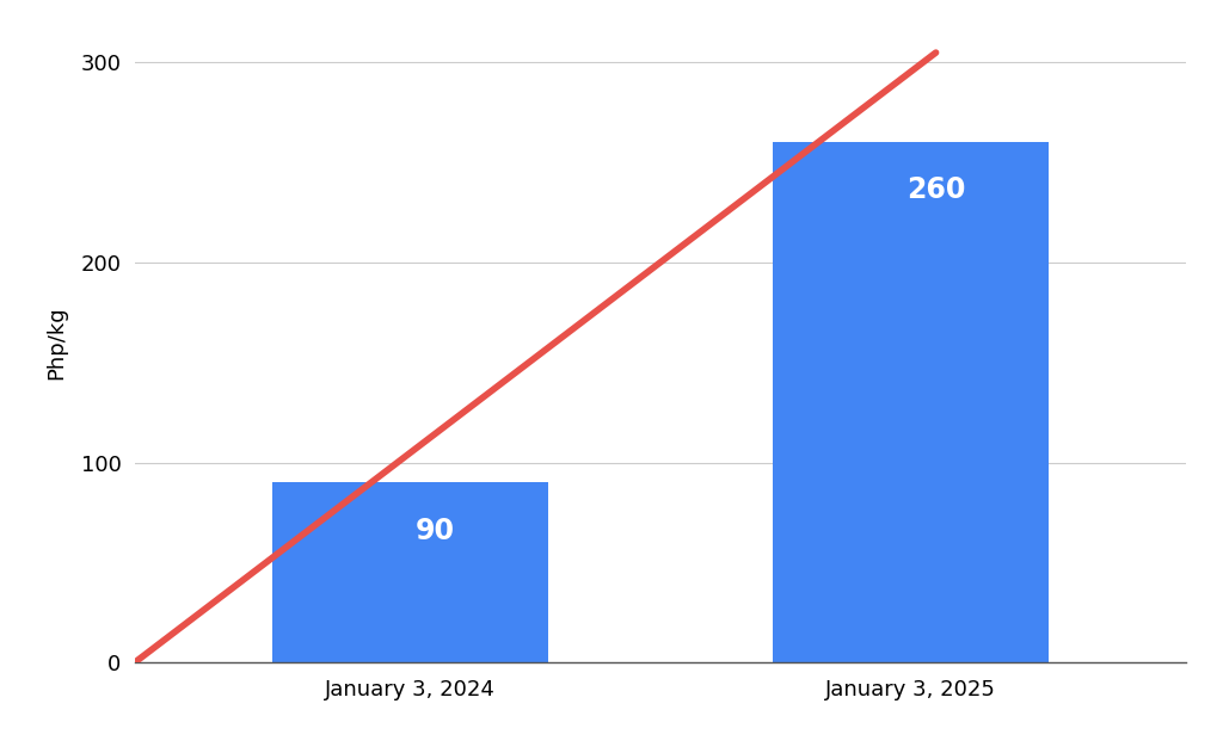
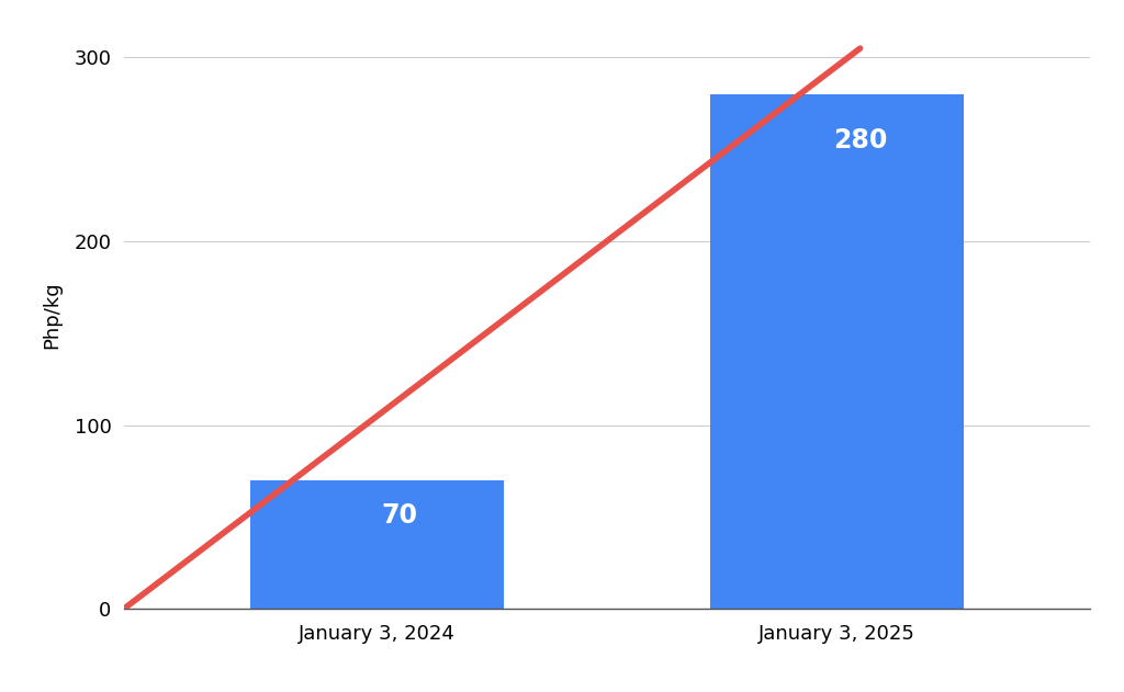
January 3, 2024: 90 -> 70
January 3, 2025: 260 -> 280
